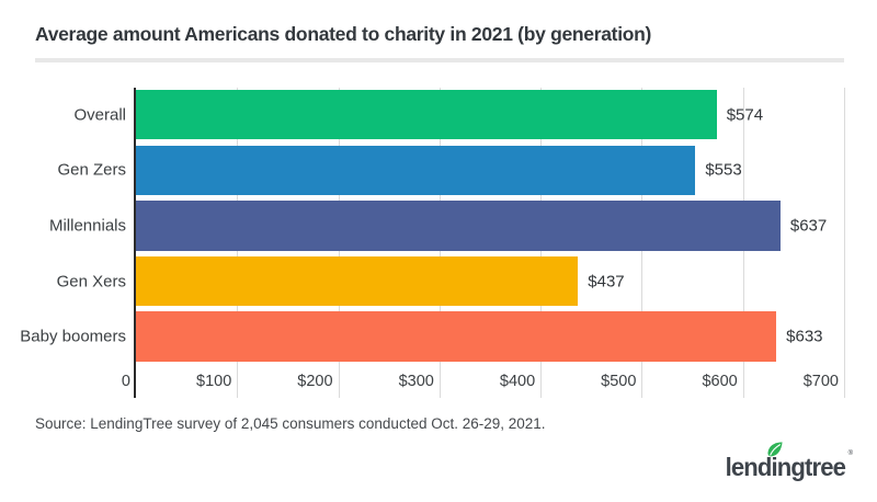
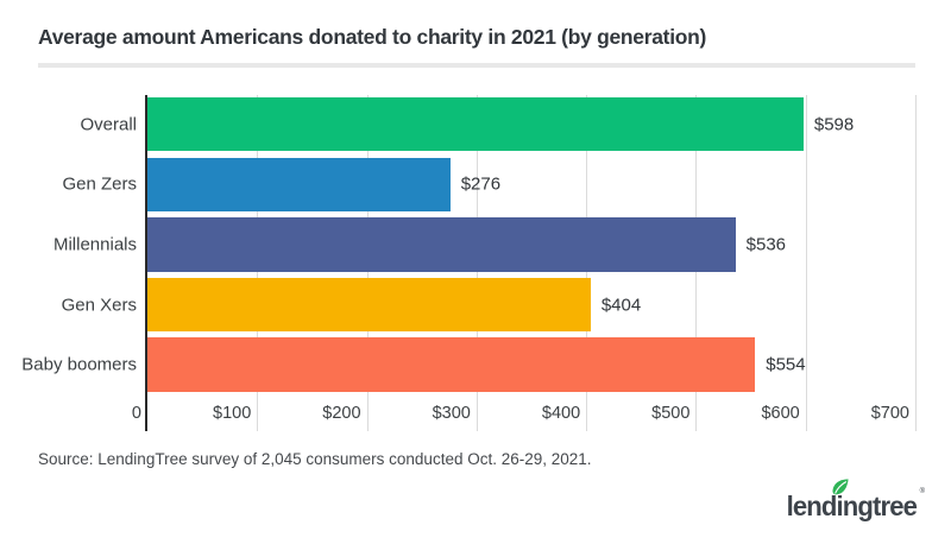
Overall: $574 -> $598
Gen Zers: $553 -> $276
Millennials: $637 -> $536
Gen Xers: $437 -> $404
Baby boomers: $633 -> $554
